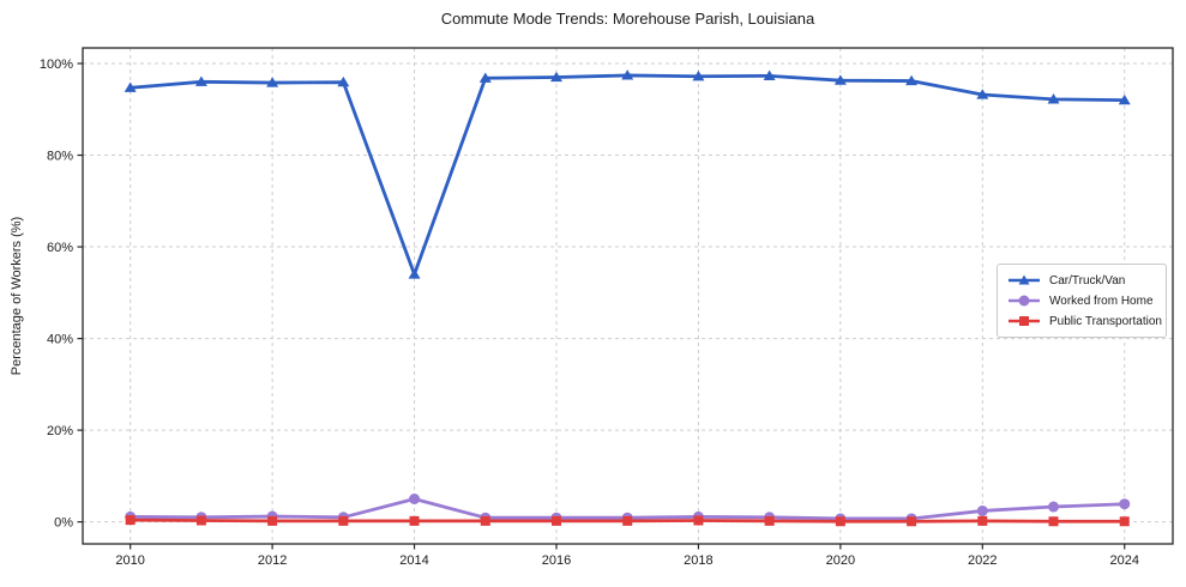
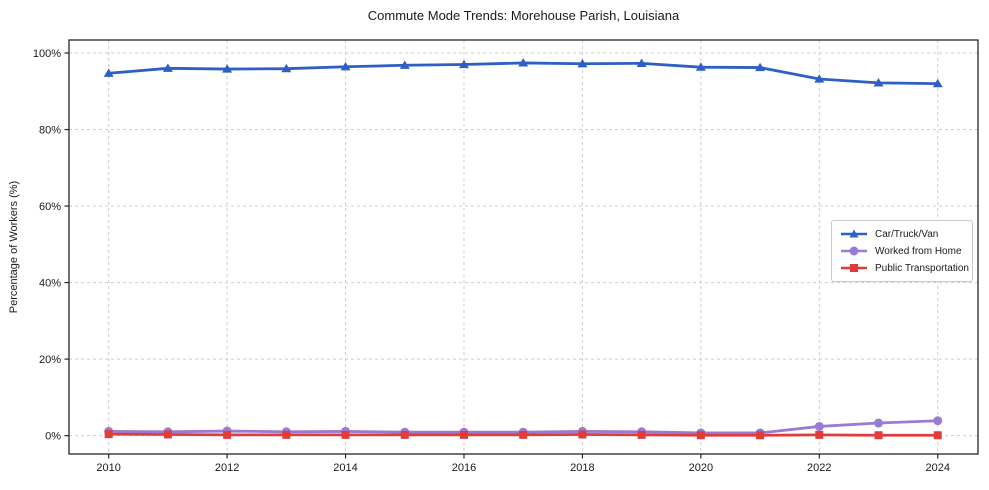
Car/Truck/Van/2014: 54% -> 96%
Worked from Home/2014: 5% -> 1%
